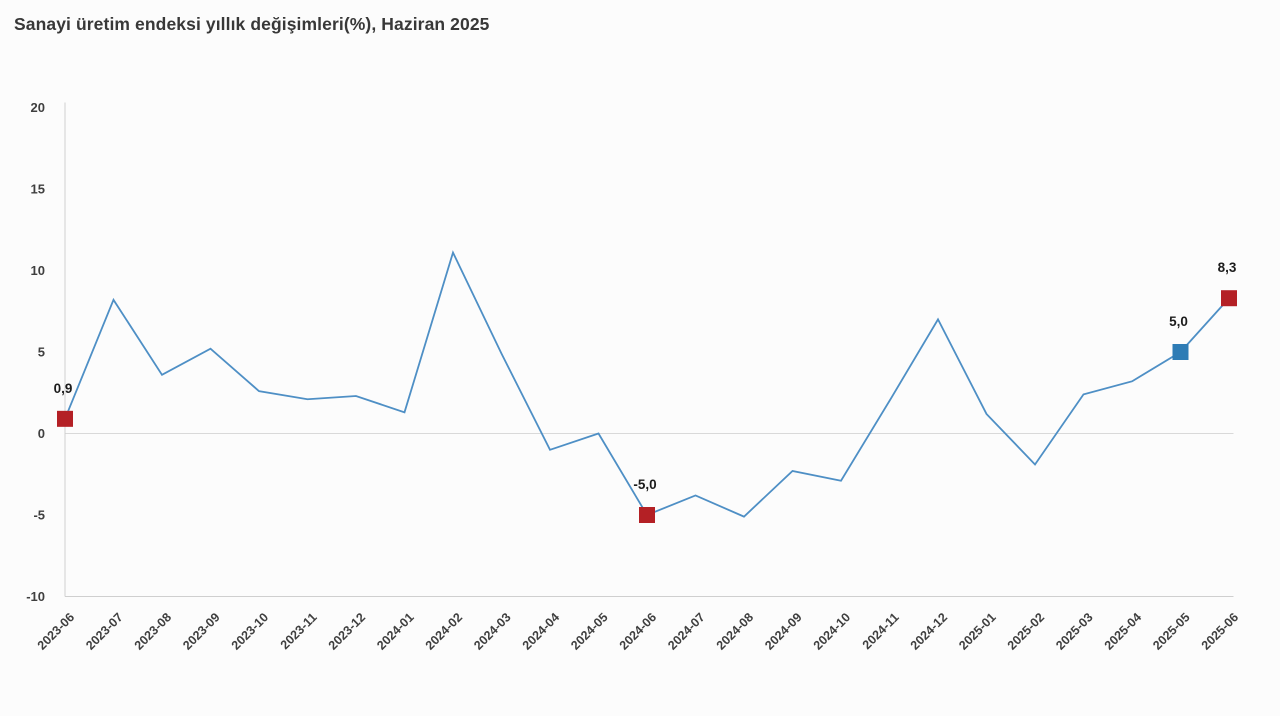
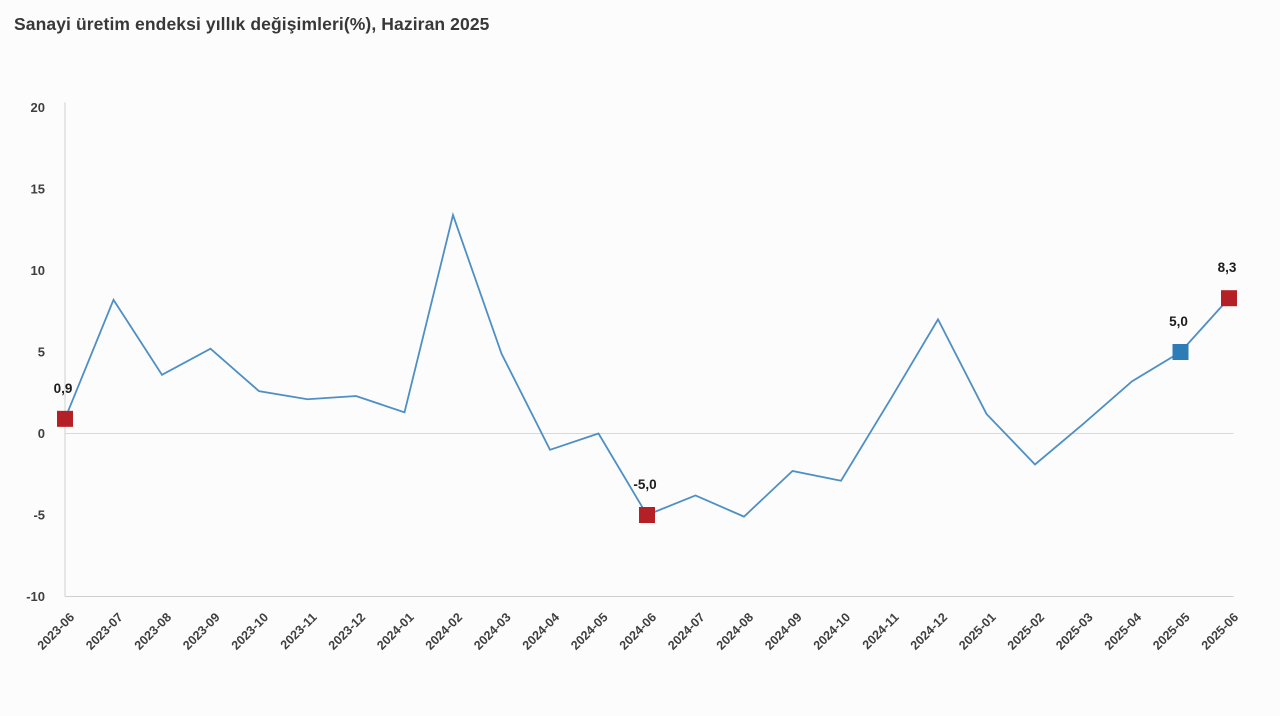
2024-02: 11.1 -> 13.4
2025-03: 2.4 -> 0.6
